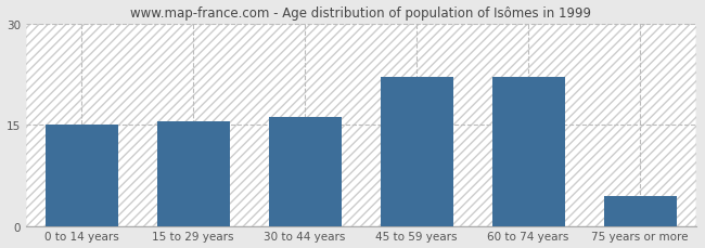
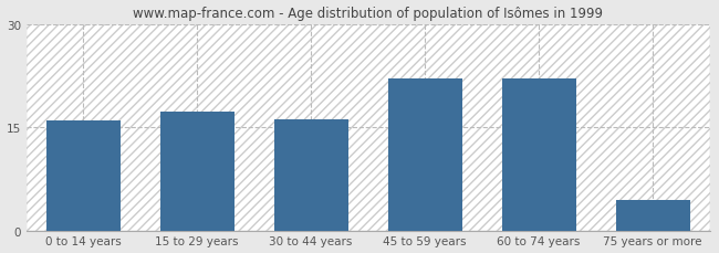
0 to 14 years: 15.0 -> 16.0
15 to 29 years: 15.5 -> 17.2
